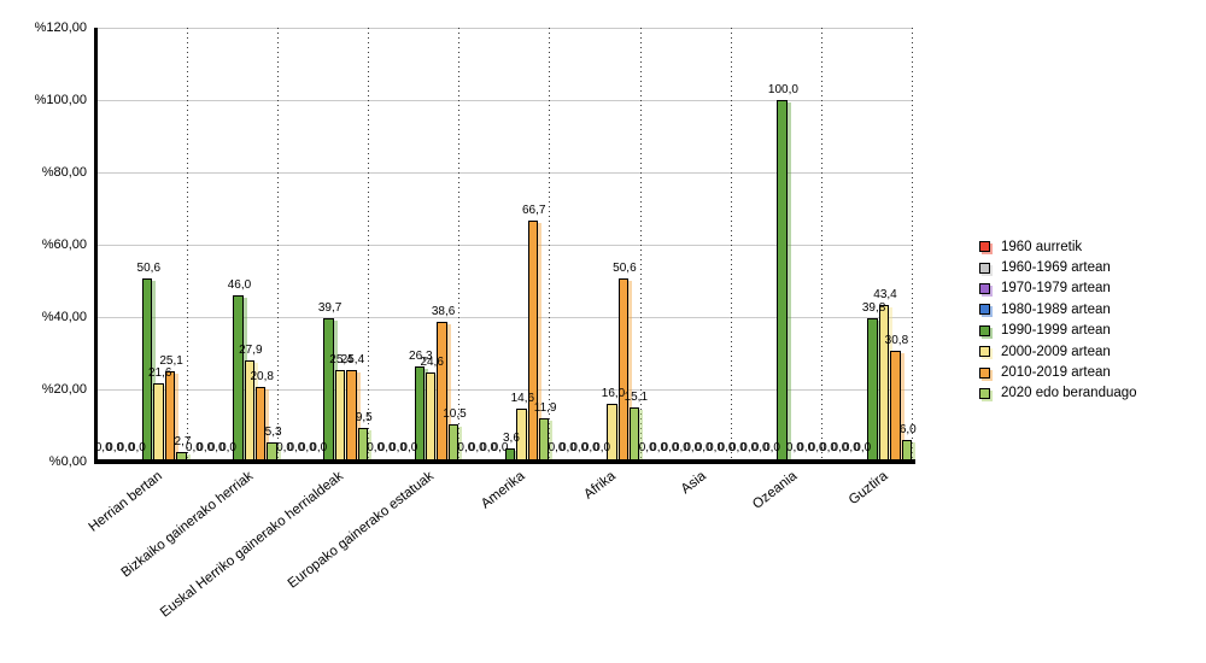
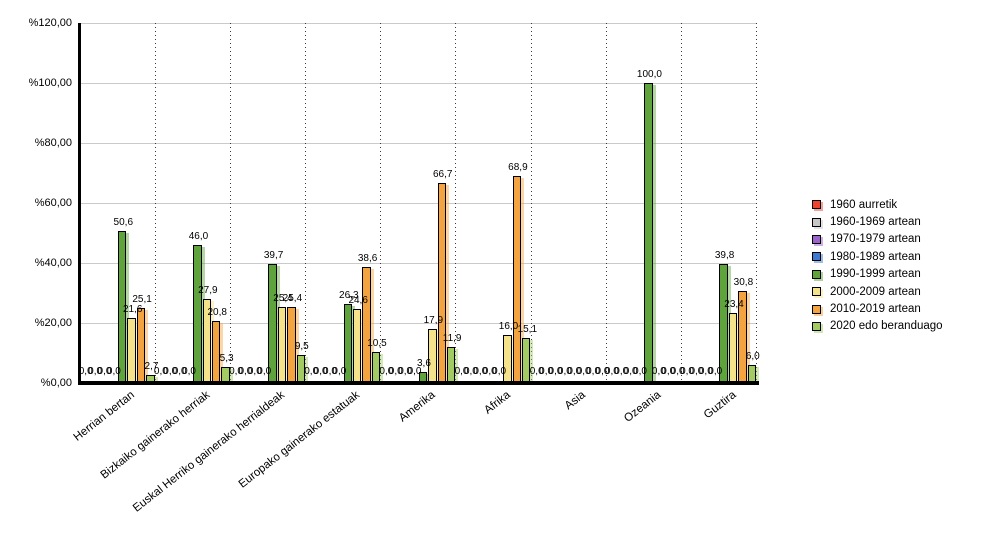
2000-2009 artean/Amerika: 14,6 -> 17,9
2010-2019 artean/Afrika: 50,6 -> 68,9
2000-2009 artean/Guztira: 43,4 -> 23,4
